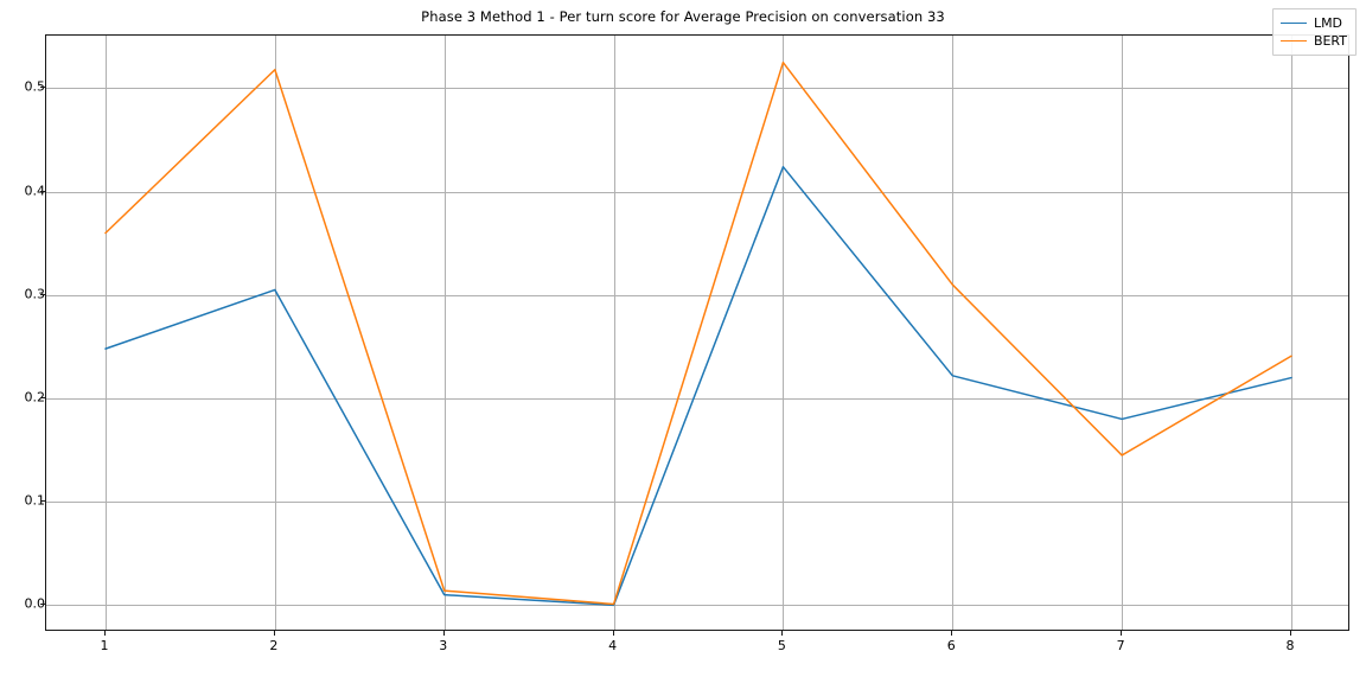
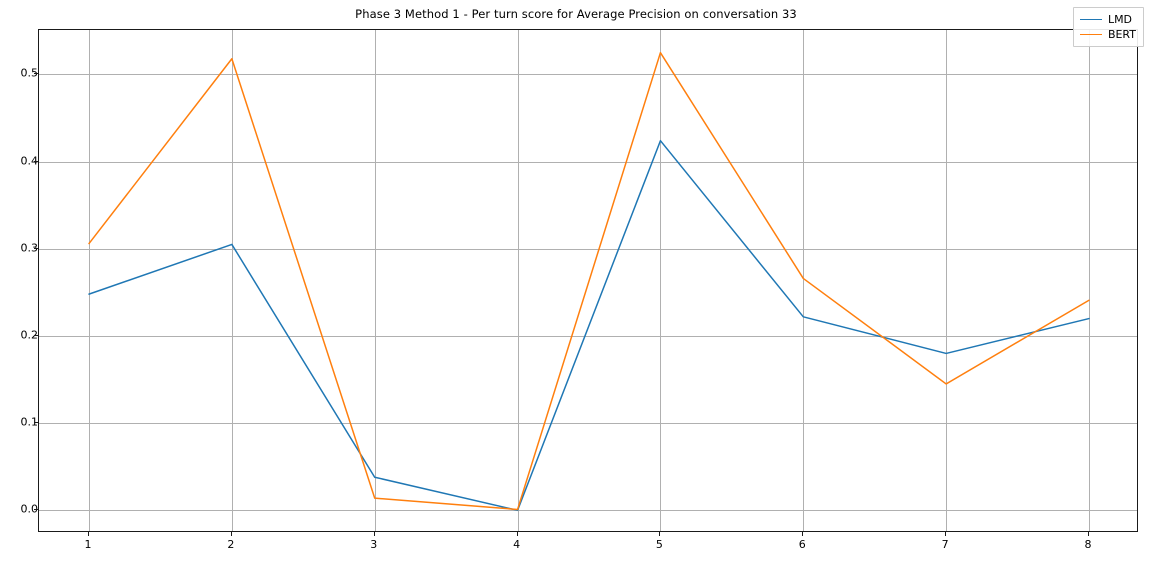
BERT/1: 0.36 -> 0.31
LMD/3: 0.01 -> 0.04
BERT/6: 0.31 -> 0.27
